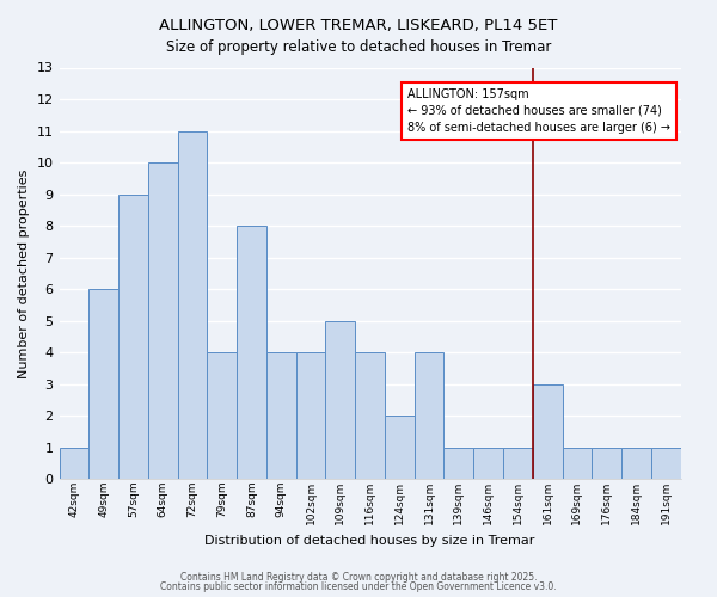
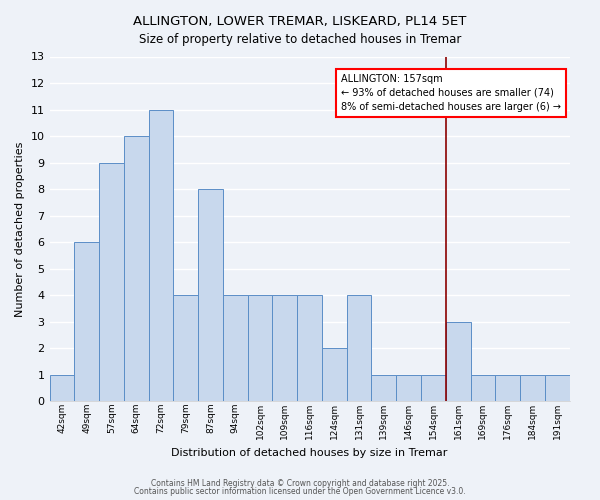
109sqm: 5 -> 4
